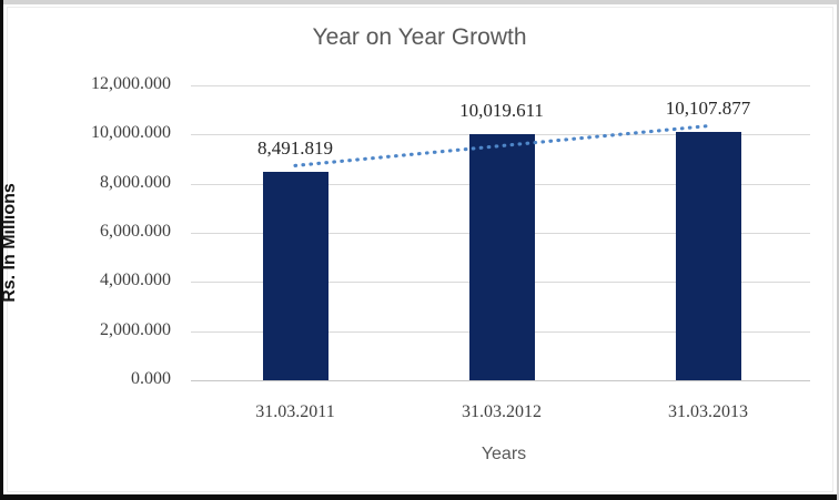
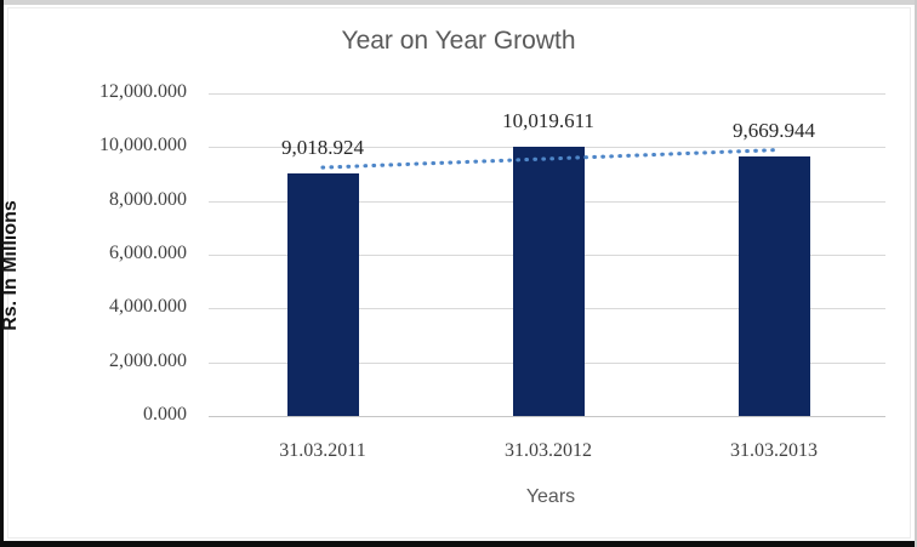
31.03.2011: 8,491.819 -> 9,018.924
31.03.2013: 10,107.877 -> 9,669.944
